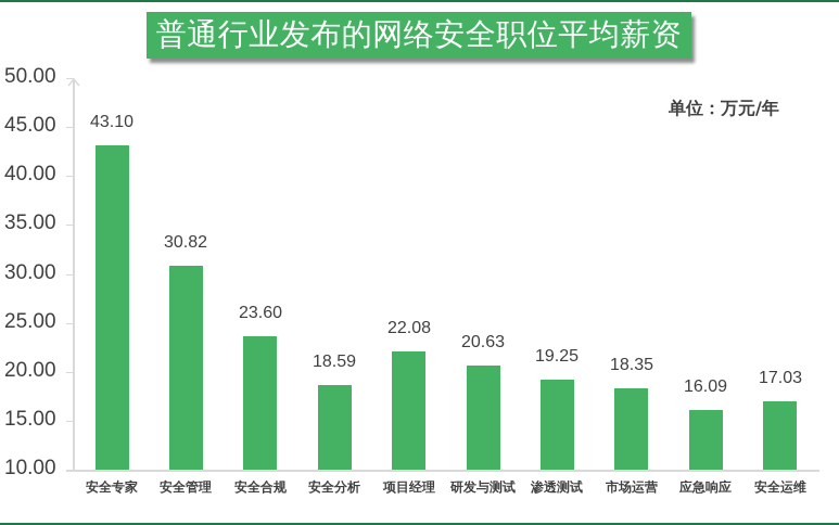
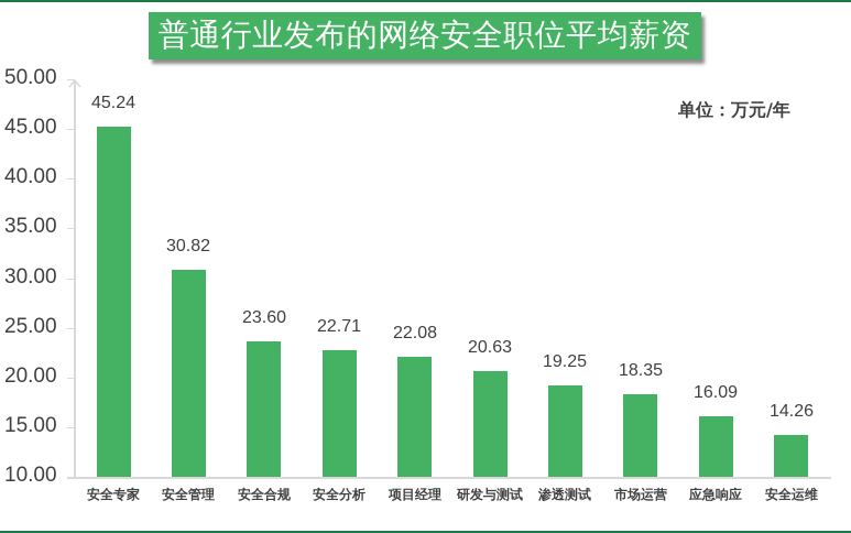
安全专家: 43.10 -> 45.24
安全分析: 18.59 -> 22.71
安全运维: 17.03 -> 14.26
